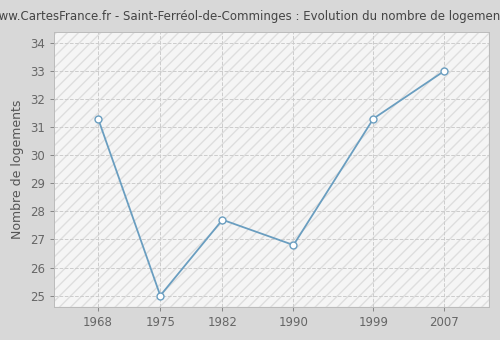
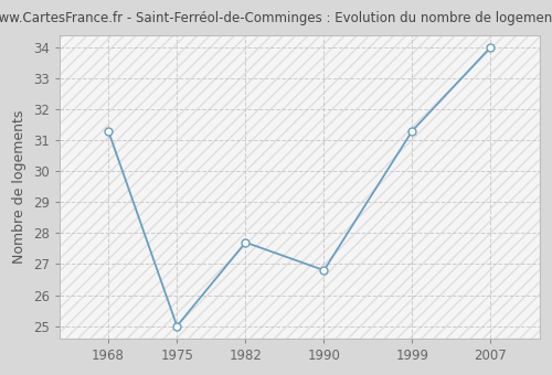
2007: 33.0 -> 34.0
